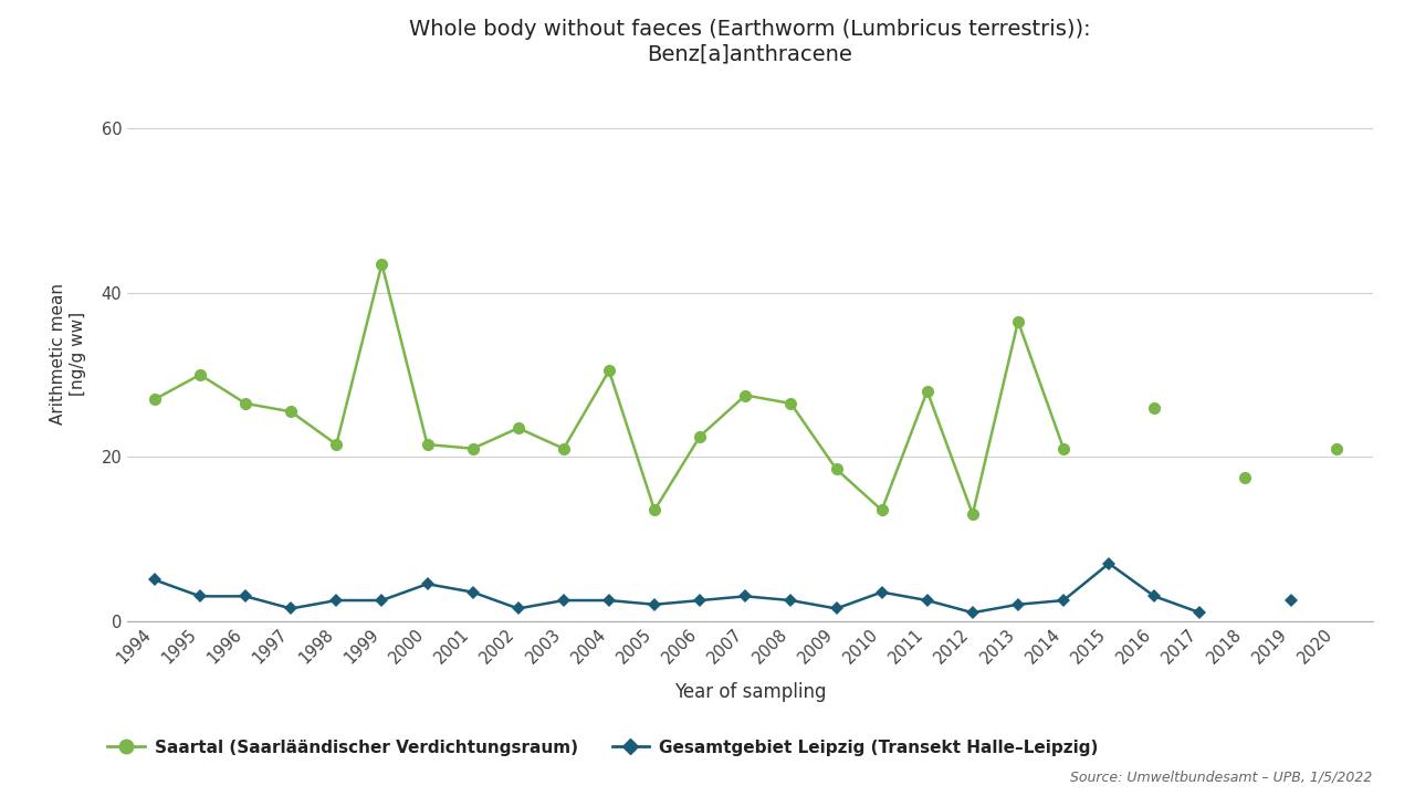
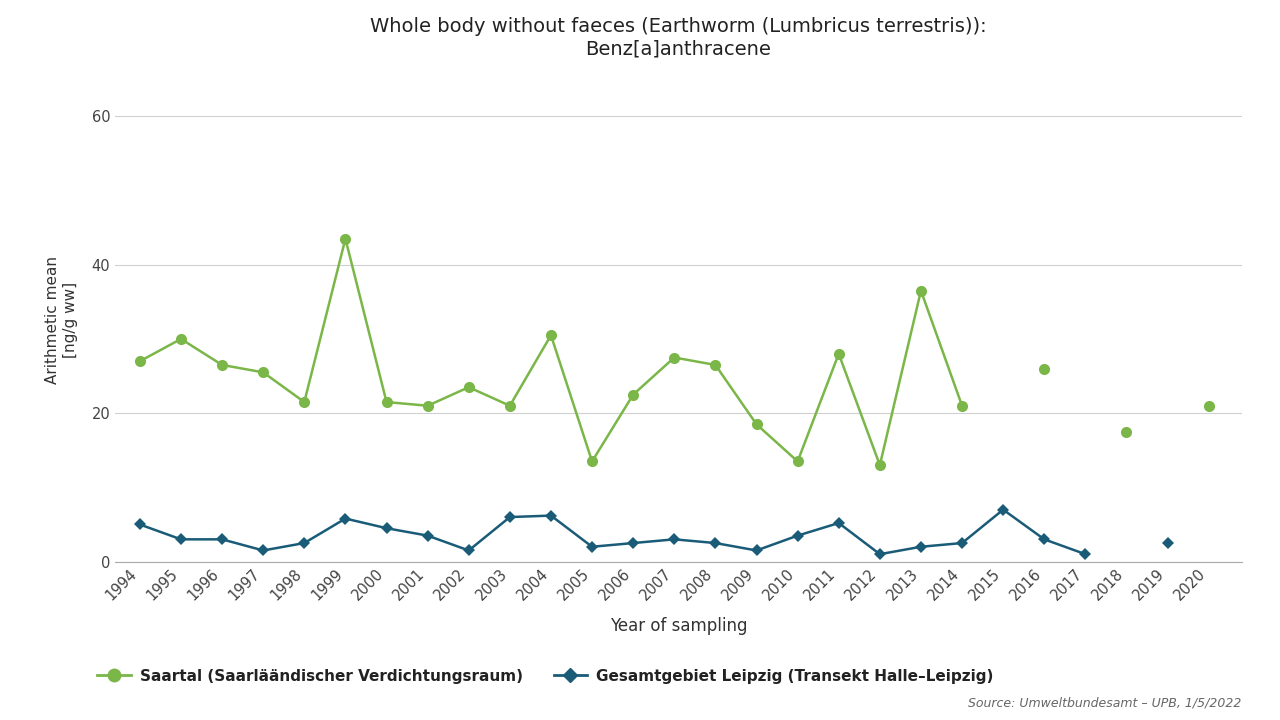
Gesamtgebiet Leipzig (Transekt Halle–Leipzig)/1999: 2.5 -> 5.8
Gesamtgebiet Leipzig (Transekt Halle–Leipzig)/2003: 2.5 -> 6.0
Gesamtgebiet Leipzig (Transekt Halle–Leipzig)/2004: 2.5 -> 6.2
Gesamtgebiet Leipzig (Transekt Halle–Leipzig)/2011: 2.5 -> 5.2
